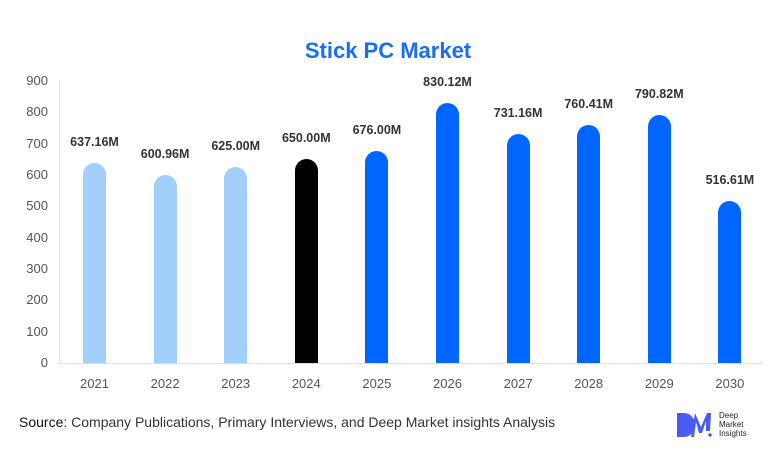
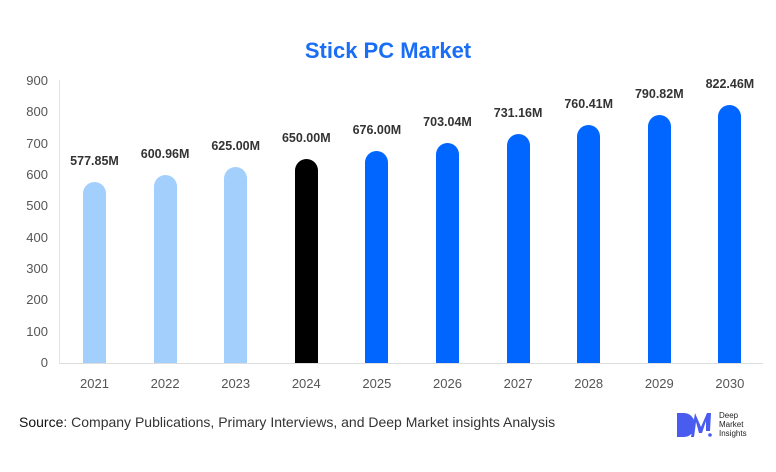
2021: 637.16M -> 577.85M
2026: 830.12M -> 703.04M
2030: 516.61M -> 822.46M
